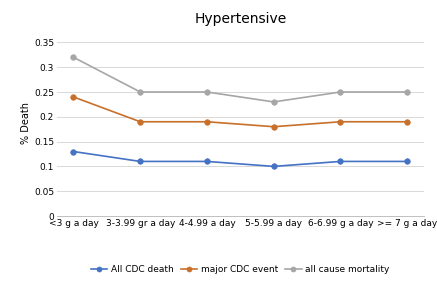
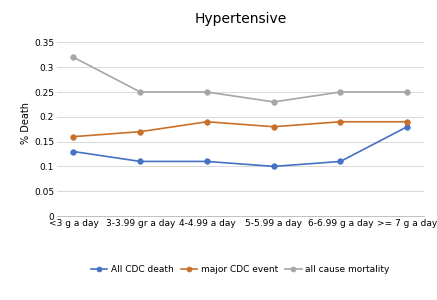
major CDC event/<3 g a day: 0.24 -> 0.16
major CDC event/3-3.99 gr a day: 0.19 -> 0.17
All CDC death/>= 7 g a day: 0.11 -> 0.18
